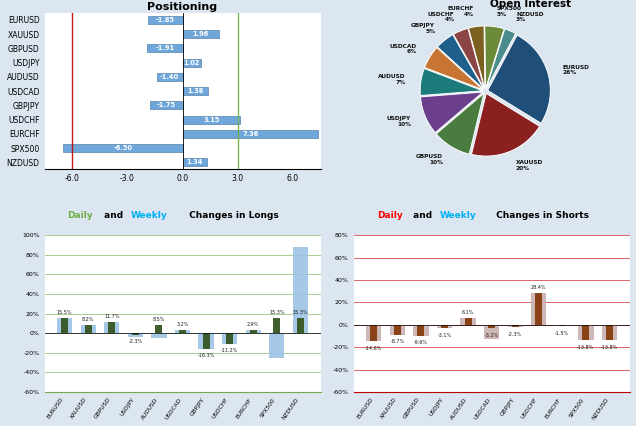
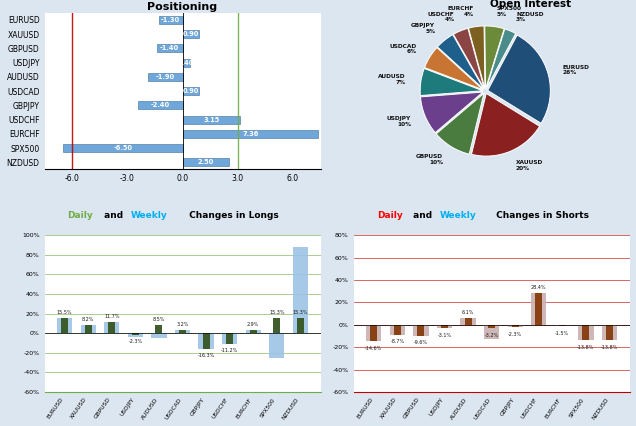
Positioning/EURUSD: -1.9 -> -1.3
Positioning/XAUUSD: 2.0 -> 0.9
Positioning/GBPUSD: -1.9 -> -1.4
Positioning/USDJPY: 1.0 -> 0.4
Positioning/AUDUSD: -1.4 -> -1.9
Positioning/USDCAD: 1.4 -> 0.9
Positioning/GBPJPY: -1.8 -> -2.4
Positioning/NZDUSD: 1.3 -> 2.5
